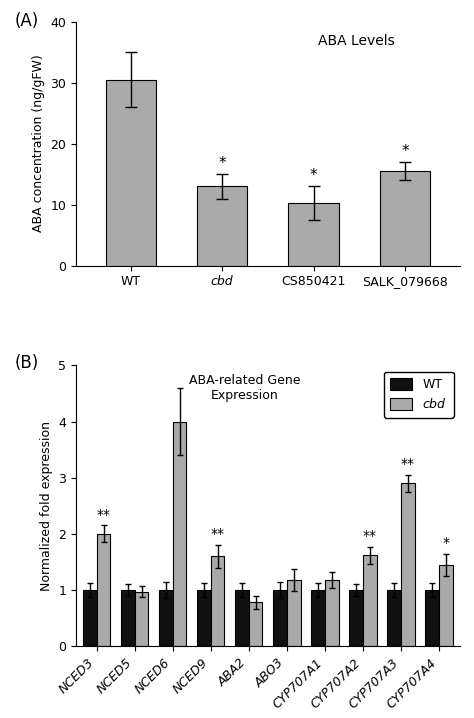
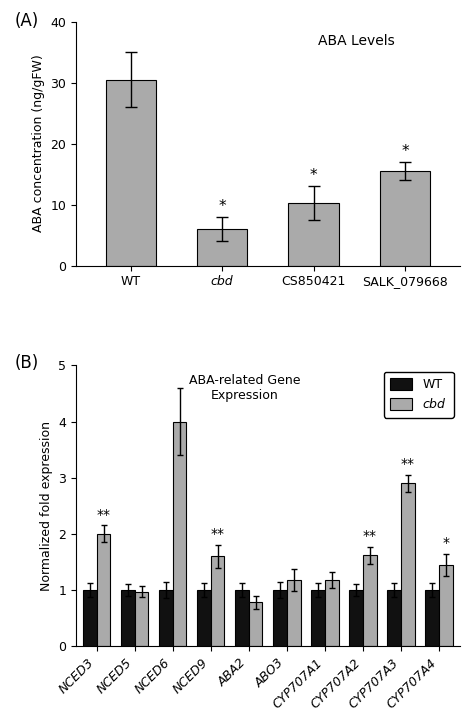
cbd: 13.0 -> 6.0
